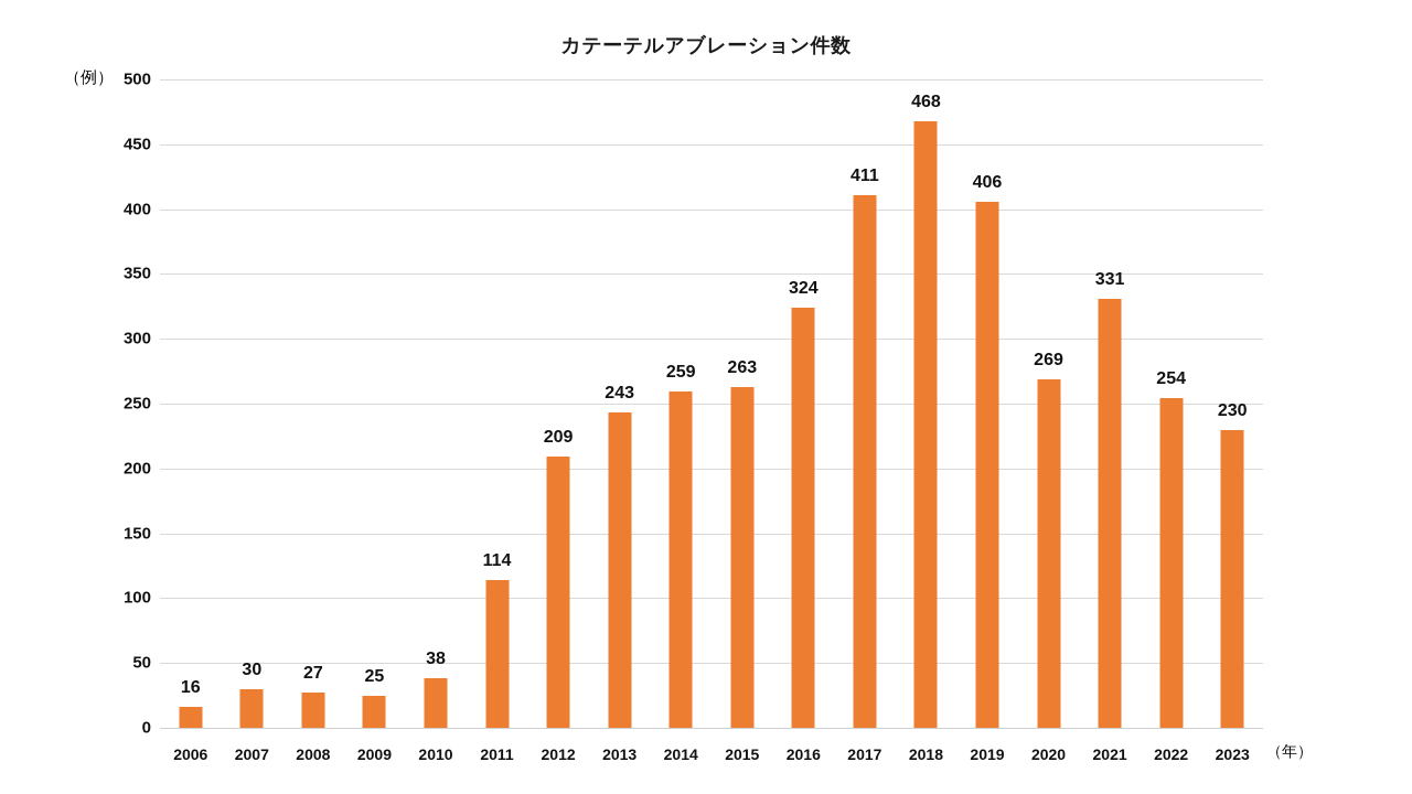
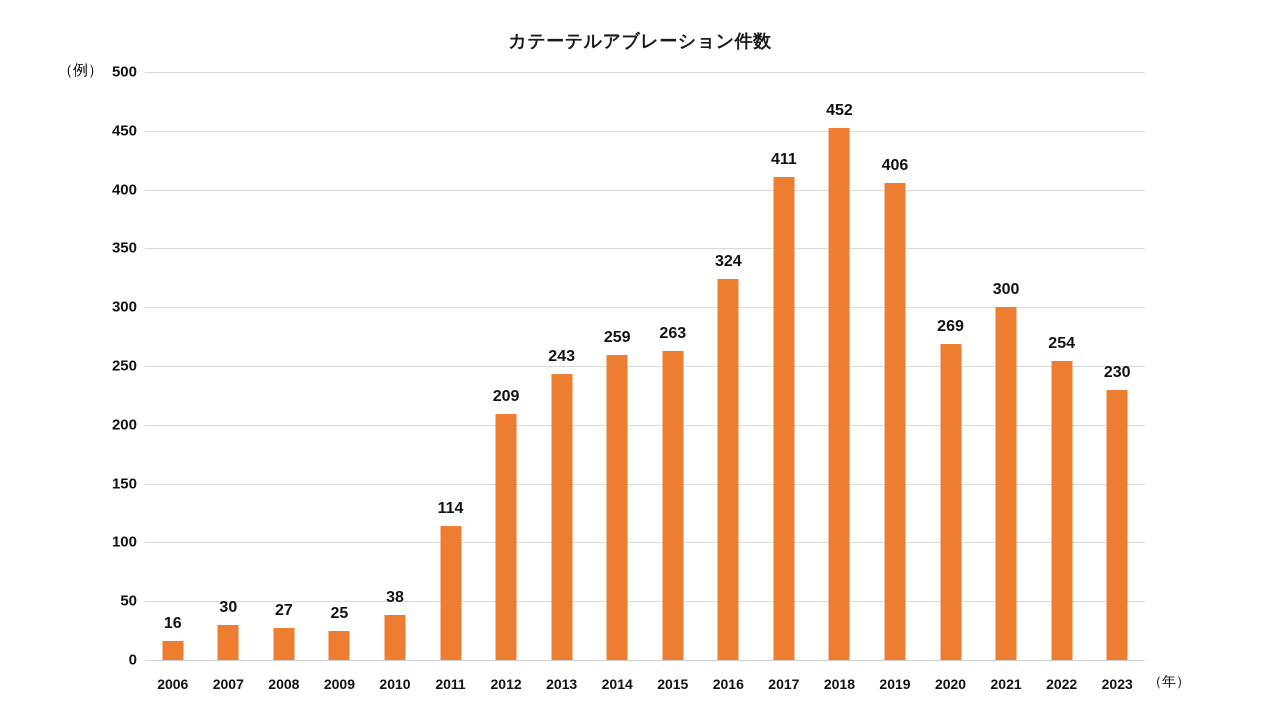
2018: 468 -> 452
2021: 331 -> 300
